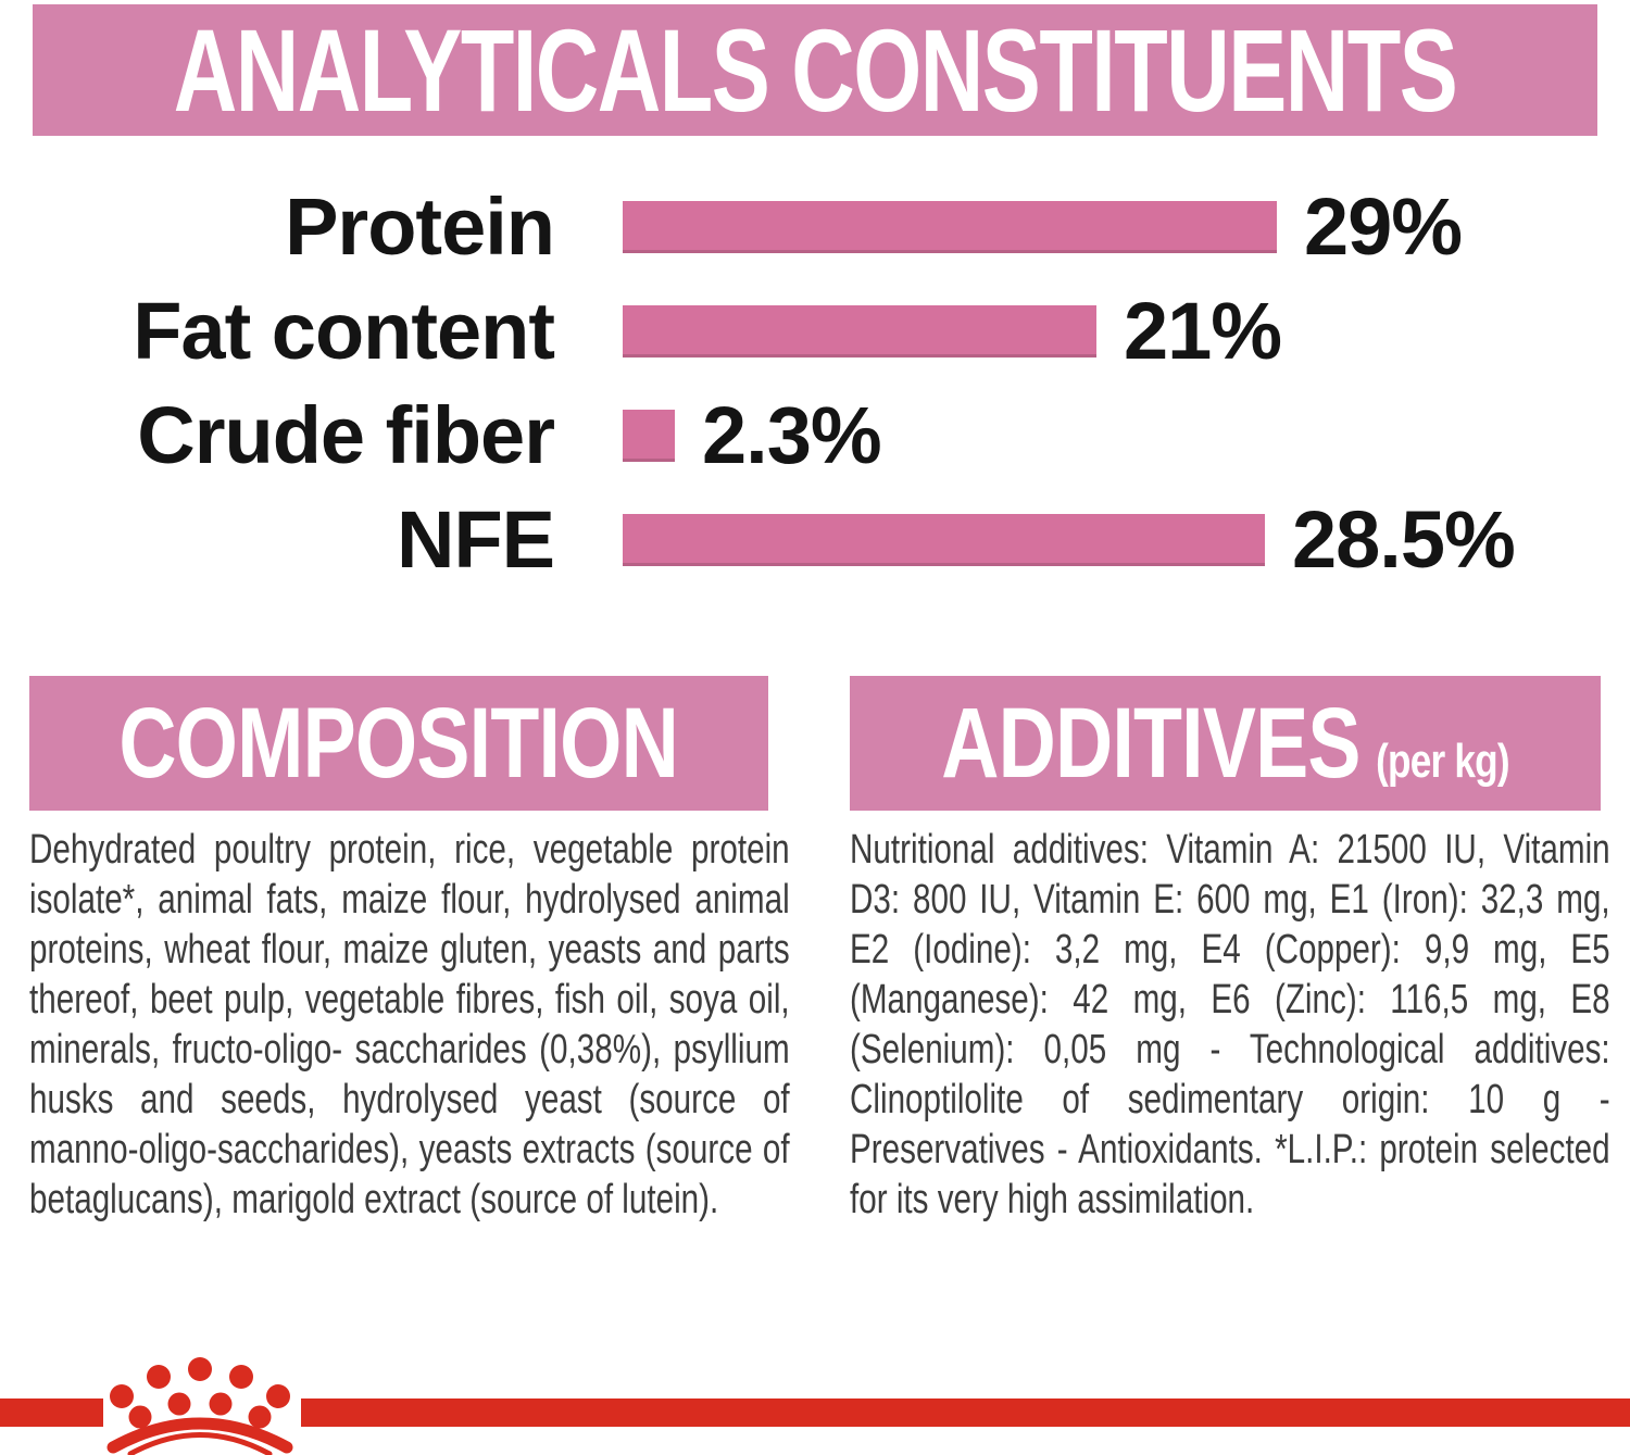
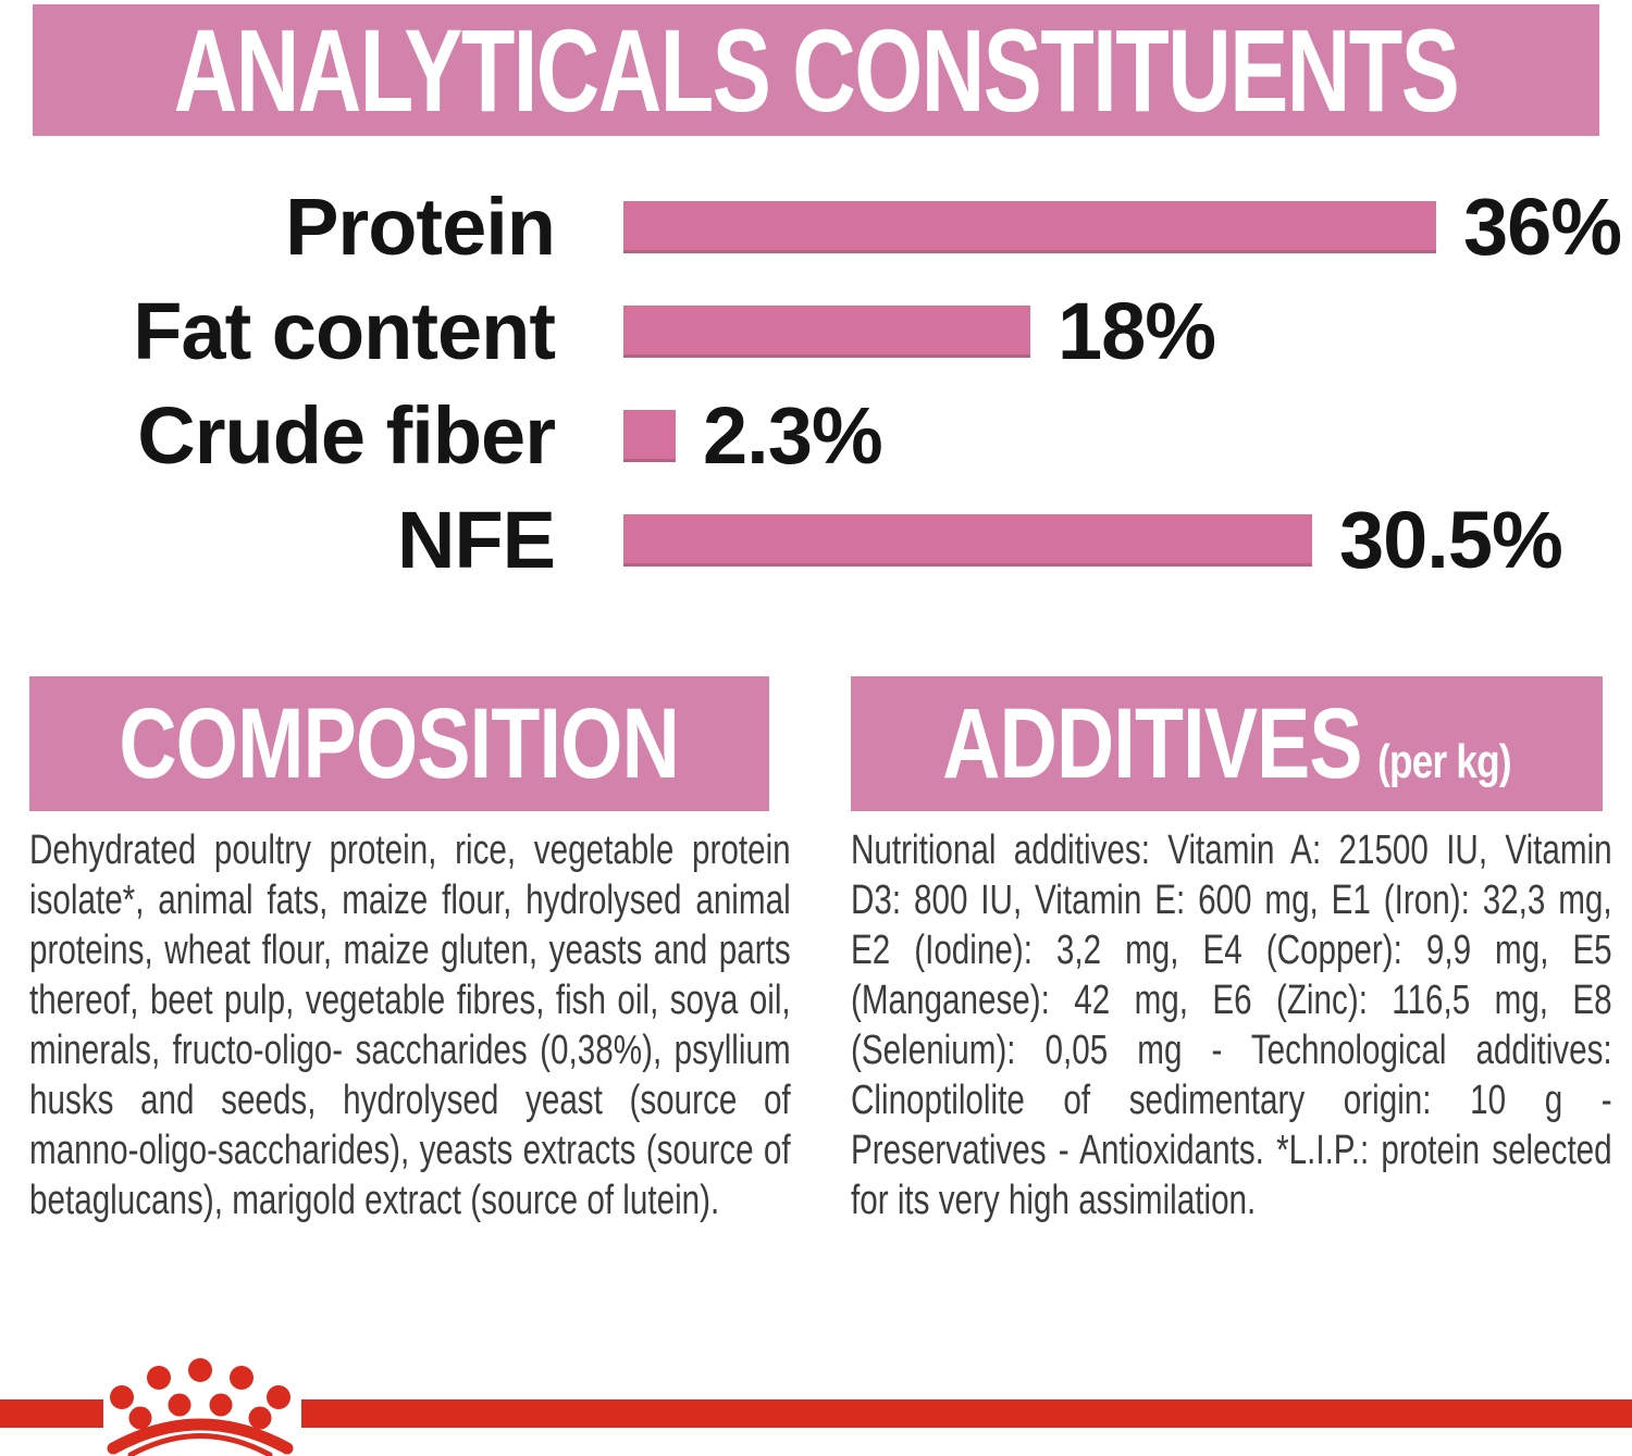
Protein: 29% -> 36%
Fat content: 21% -> 18%
NFE: 28.5% -> 30.5%
